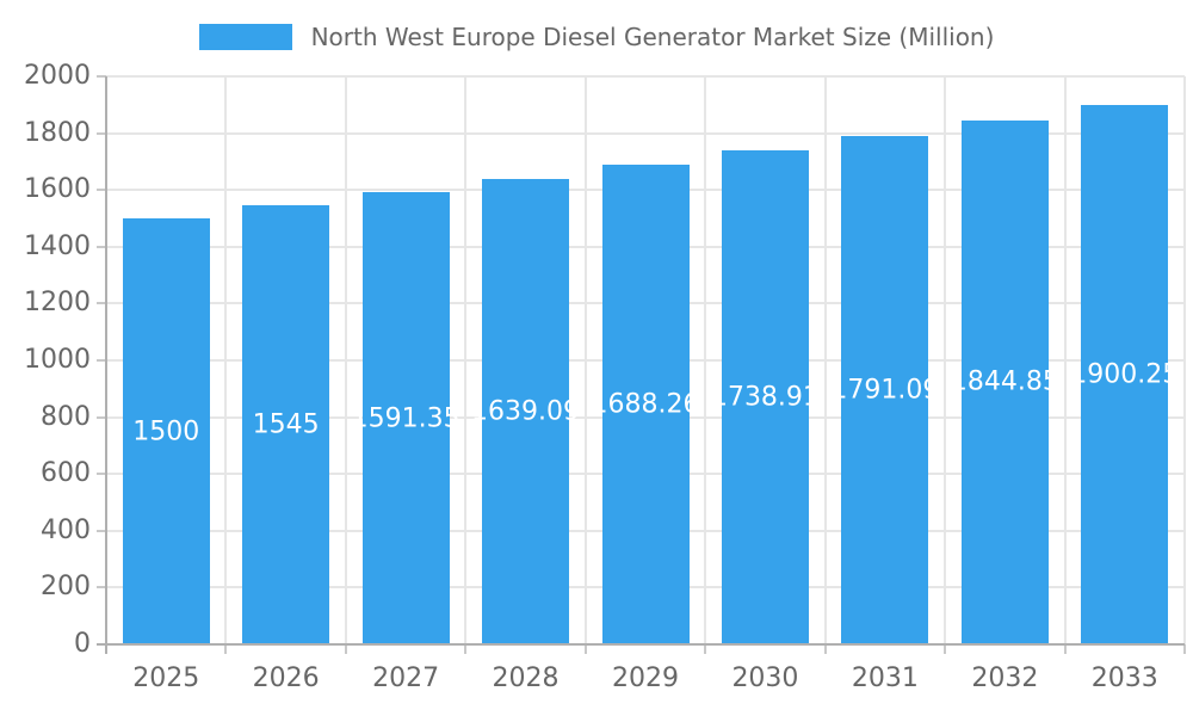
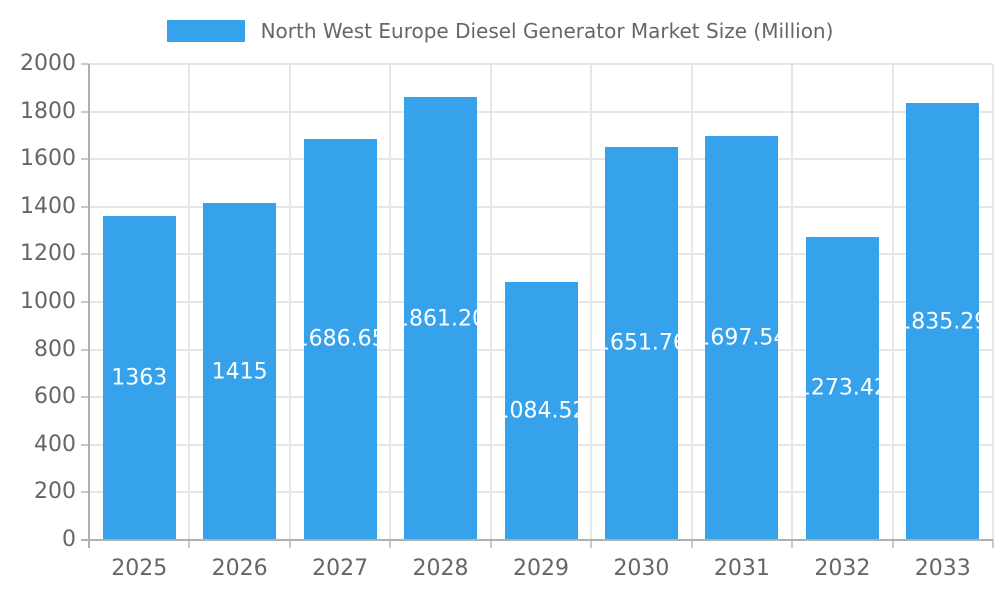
2025: 1500 -> 1363
2026: 1545 -> 1415
2027: 1591.35 -> 1686.65
2028: 1639.09 -> 1861.20
2029: 1688.26 -> 1084.52
2030: 1738.91 -> 1651.76
2031: 1791.09 -> 1697.54
2032: 1844.85 -> 1273.42
2033: 1900.25 -> 1835.29
